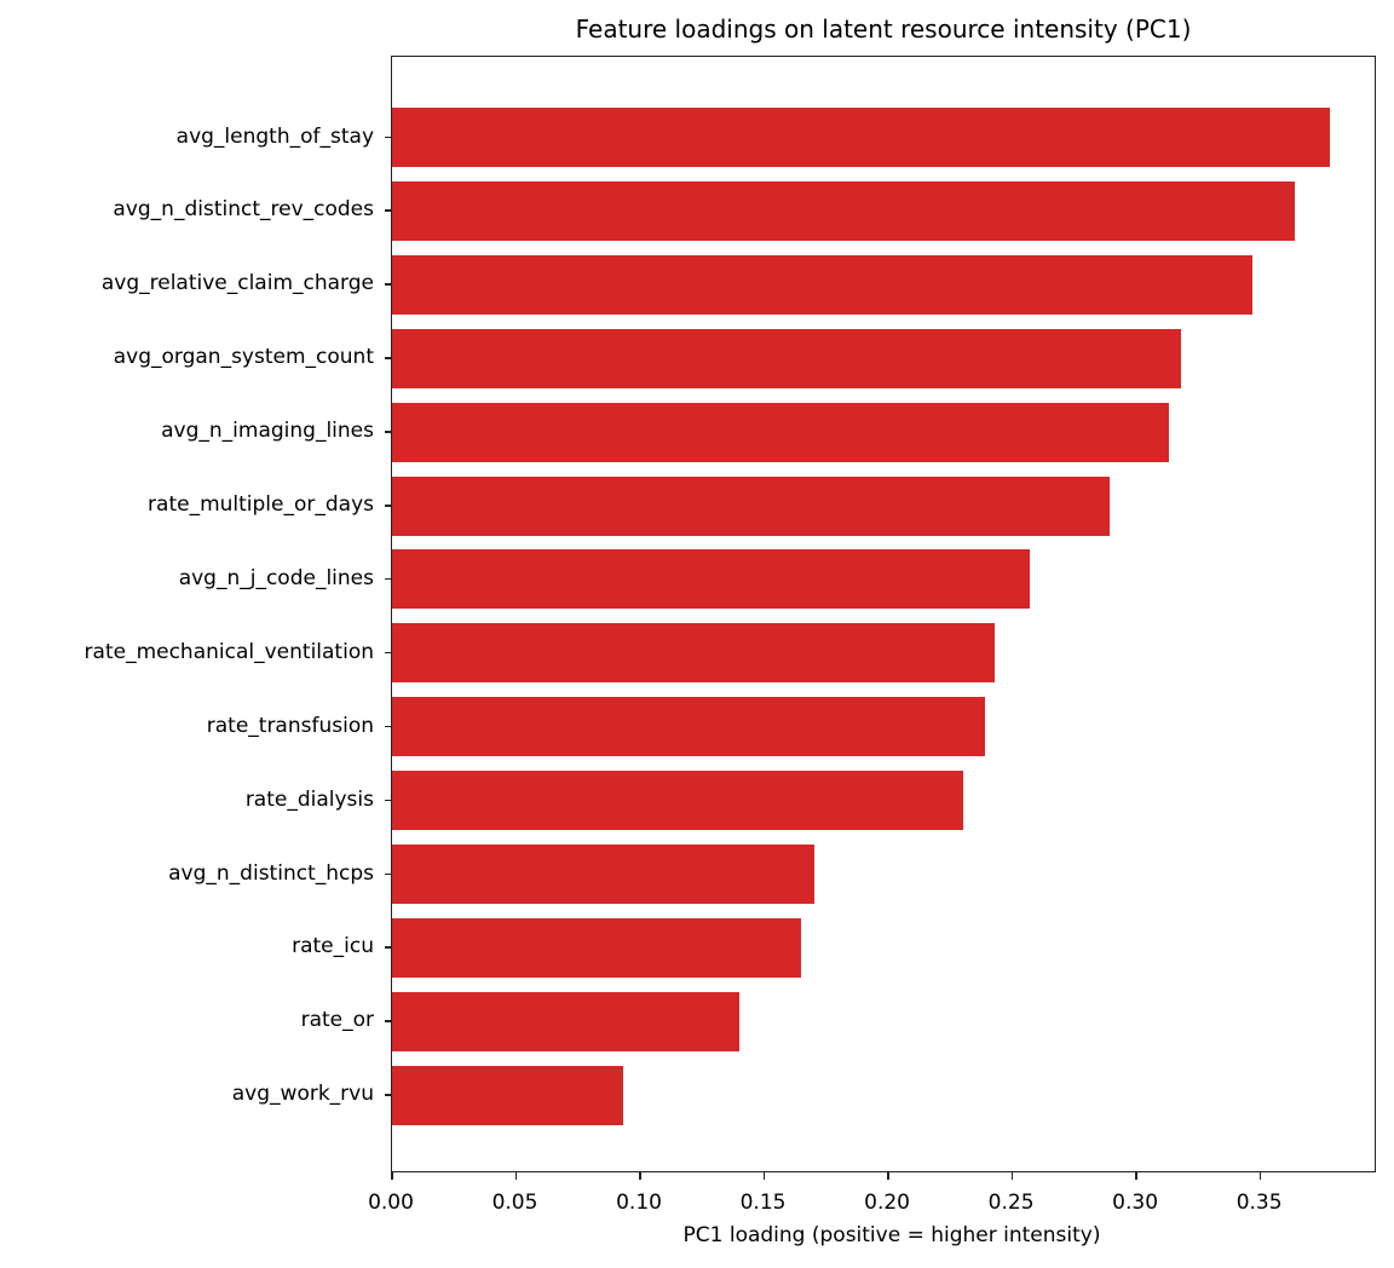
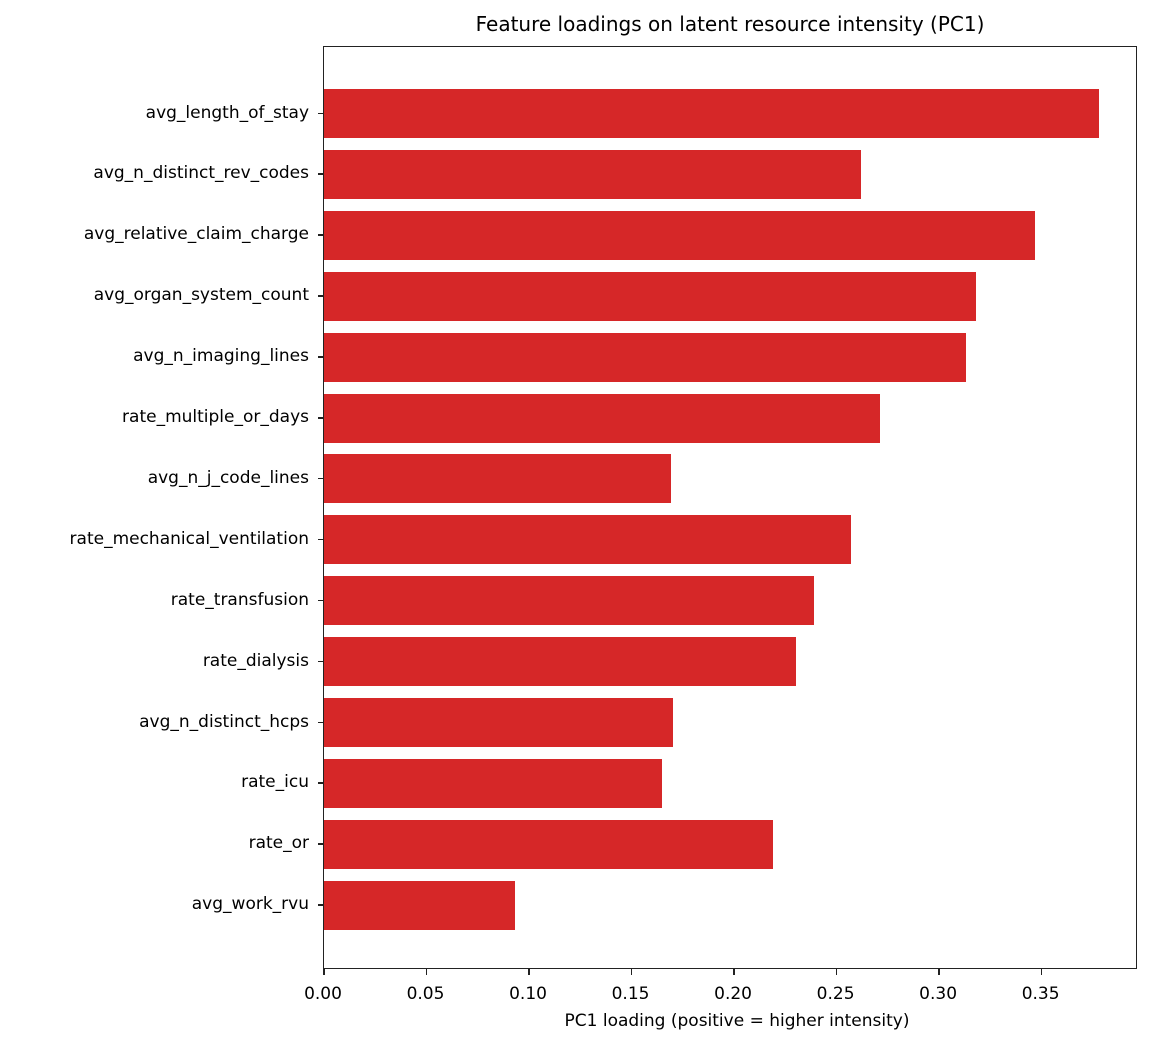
avg_n_distinct_rev_codes: 0.364 -> 0.262
rate_multiple_or_days: 0.289 -> 0.271
avg_n_j_code_lines: 0.257 -> 0.169
rate_mechanical_ventilation: 0.243 -> 0.257
rate_or: 0.140 -> 0.219
